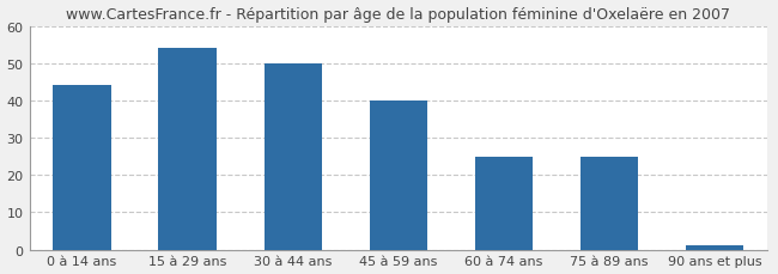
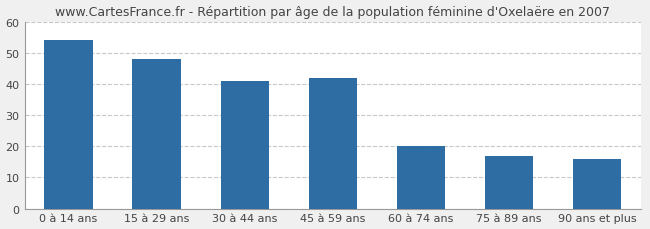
0 à 14 ans: 44 -> 54
15 à 29 ans: 54 -> 48
30 à 44 ans: 50 -> 41
45 à 59 ans: 40 -> 42
60 à 74 ans: 25 -> 20
75 à 89 ans: 25 -> 17
90 ans et plus: 1 -> 16
